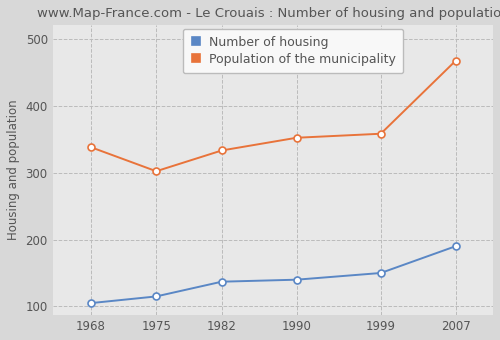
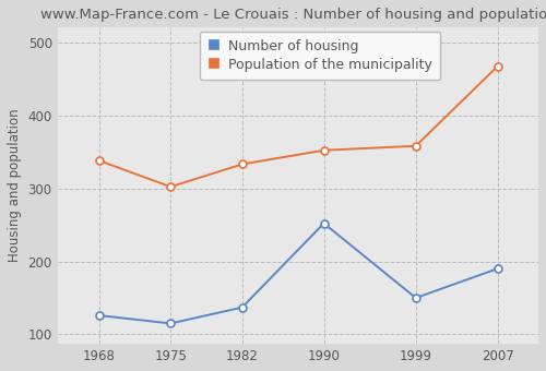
Number of housing/1968: 105 -> 126
Number of housing/1990: 140 -> 252
